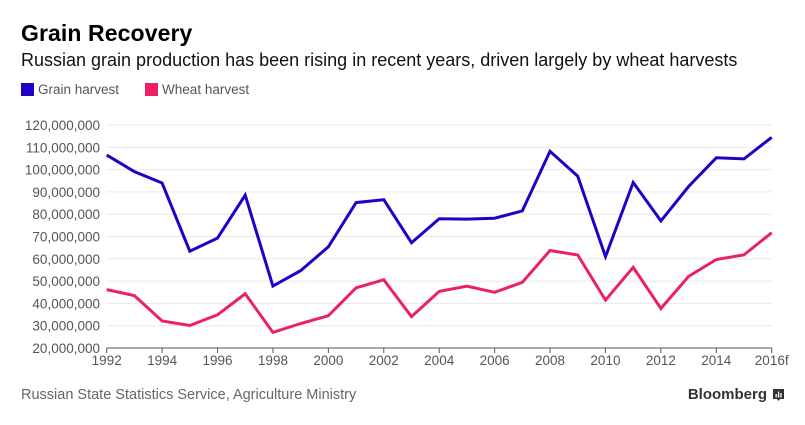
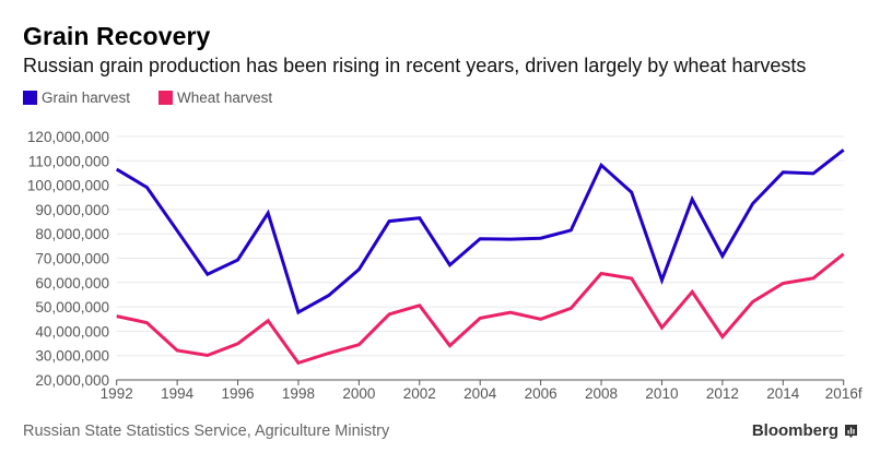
Grain harvest/1994: 94000000 -> 81000000
Grain harvest/2012: 77000000 -> 71000000
